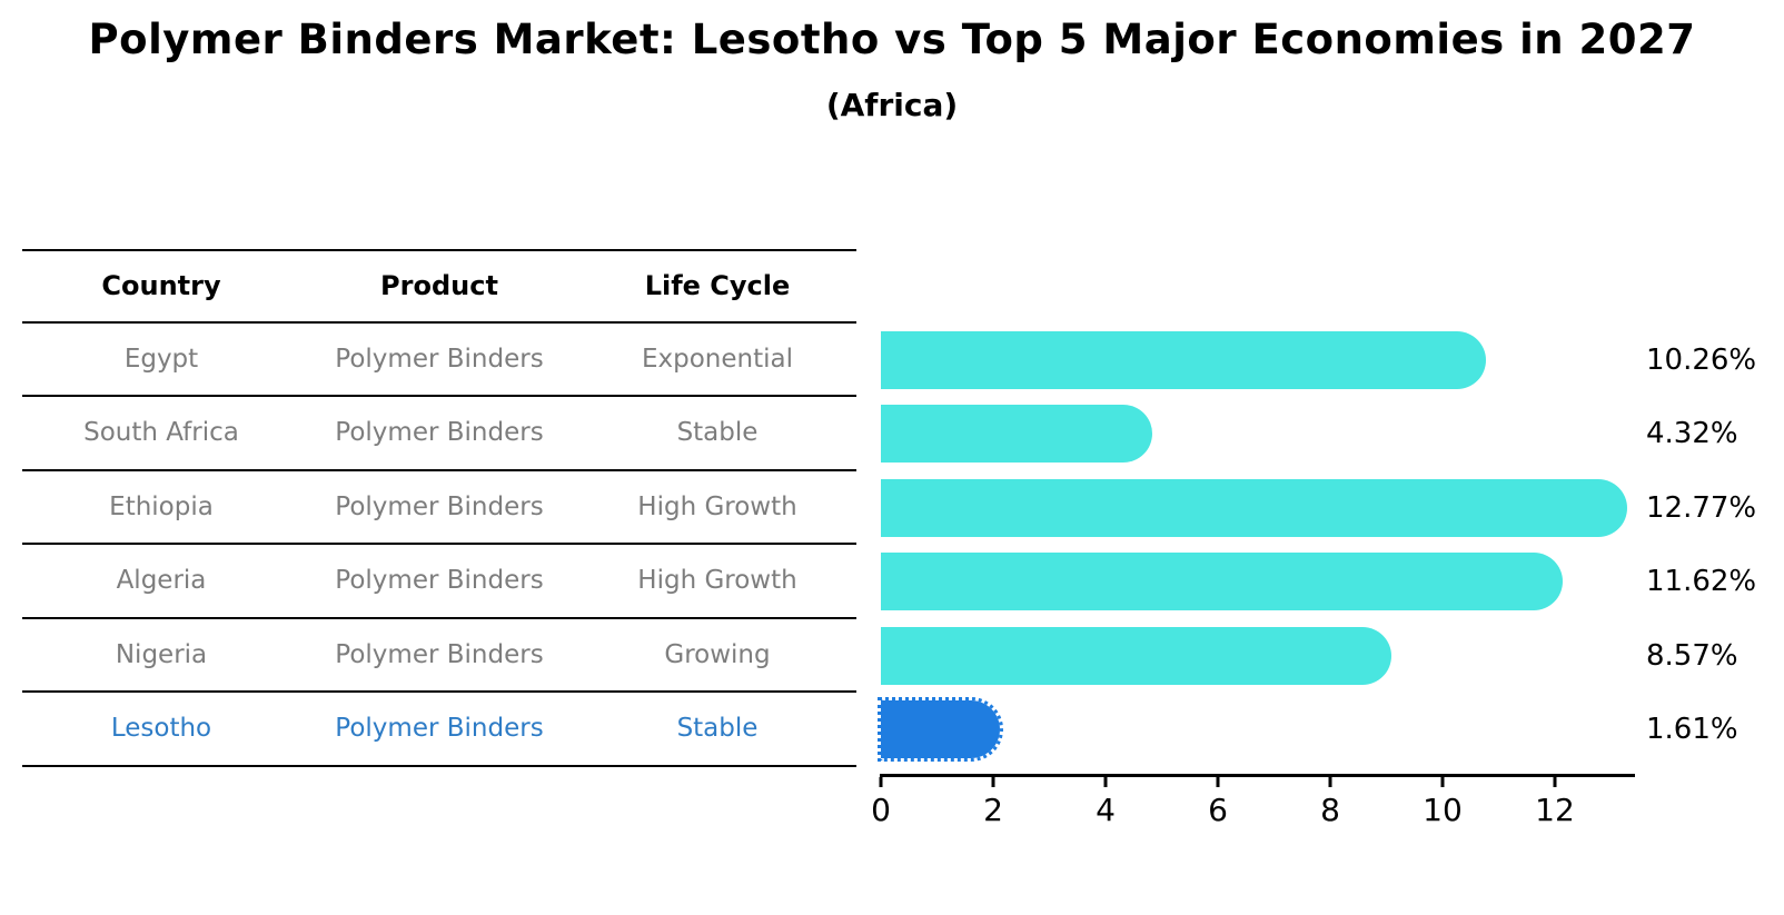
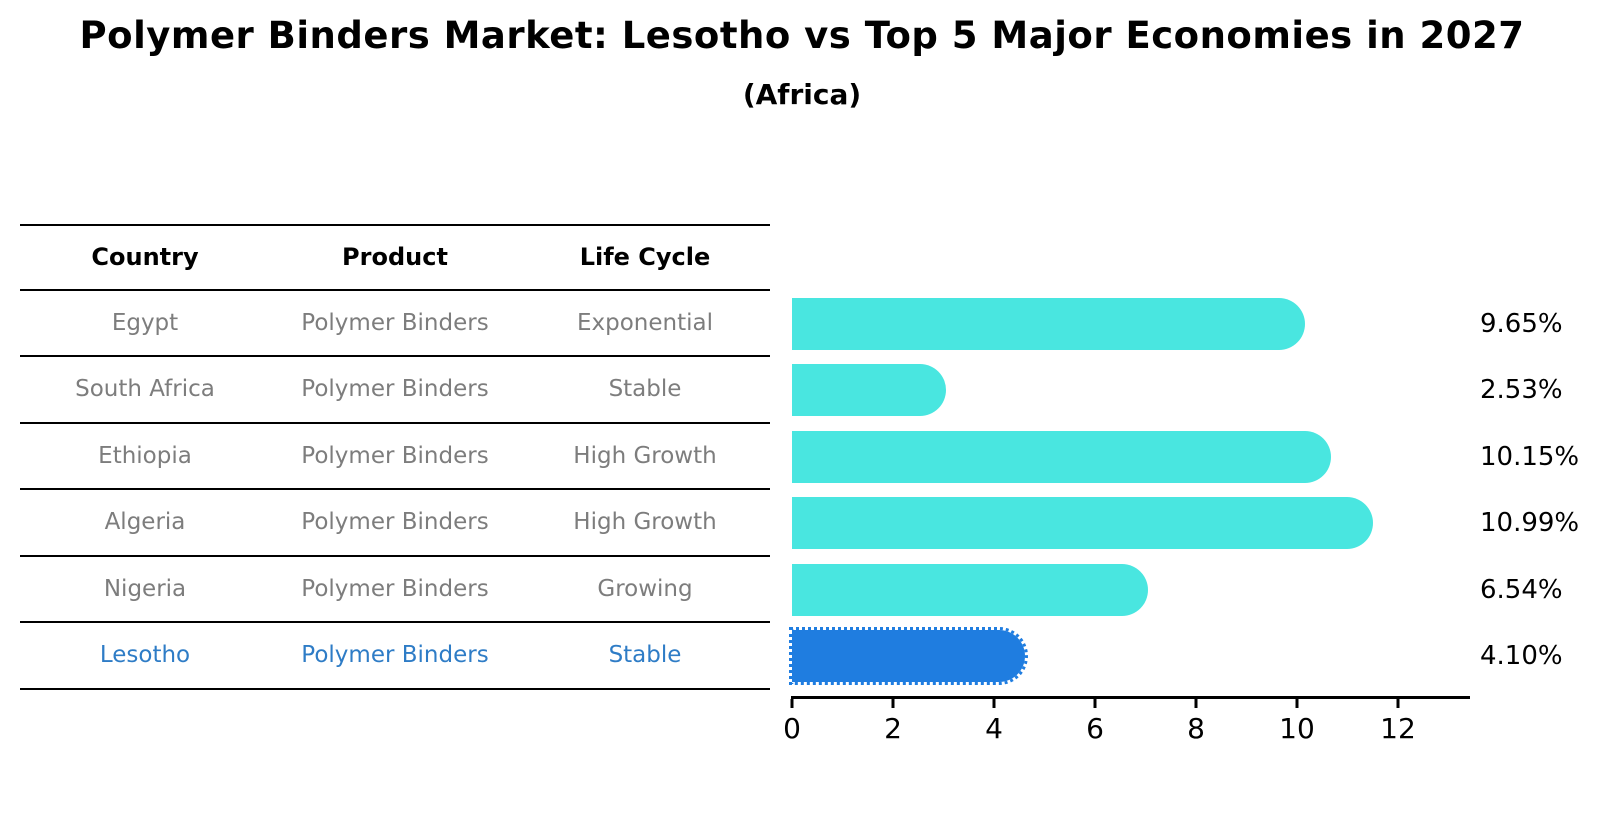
Egypt: 10.26% -> 9.65%
South Africa: 4.32% -> 2.53%
Ethiopia: 12.77% -> 10.15%
Algeria: 11.62% -> 10.99%
Nigeria: 8.57% -> 6.54%
Lesotho: 1.61% -> 4.10%
